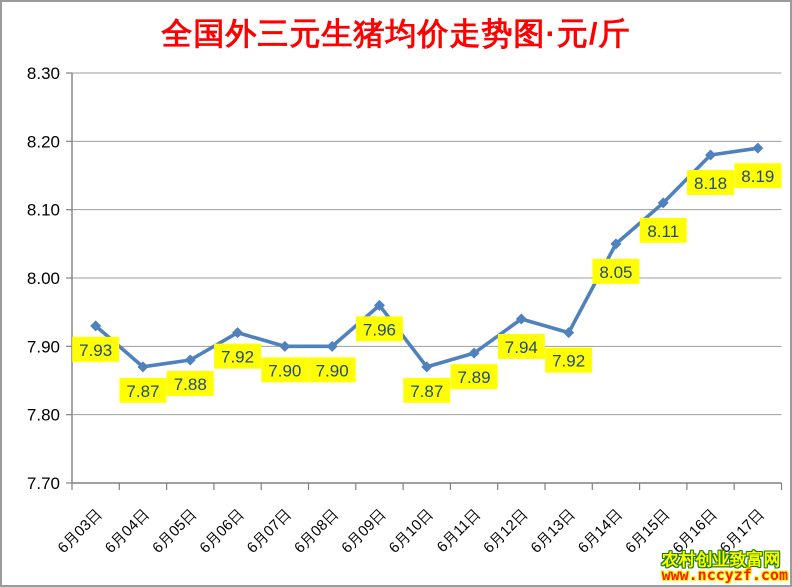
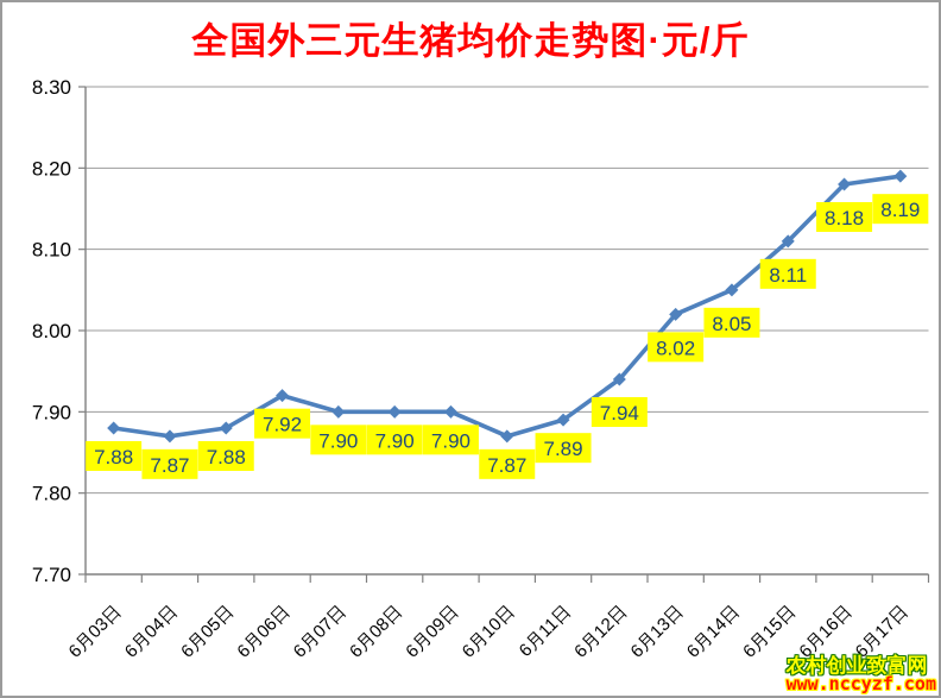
6月03日: 7.93 -> 7.88
6月09日: 7.96 -> 7.90
6月13日: 7.92 -> 8.02
